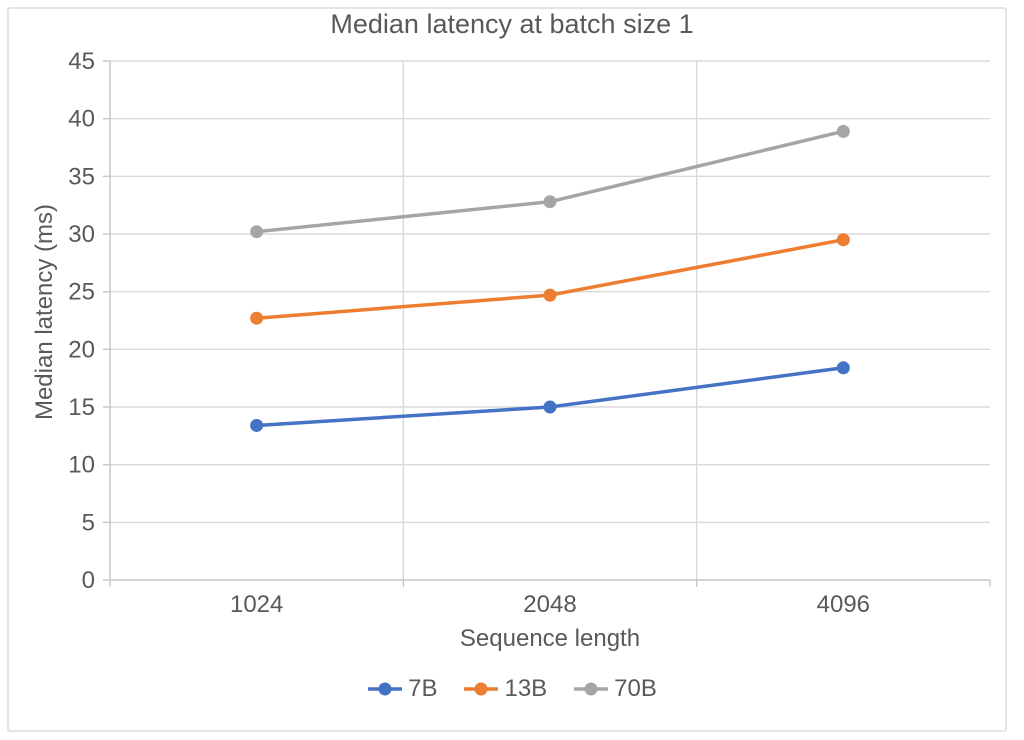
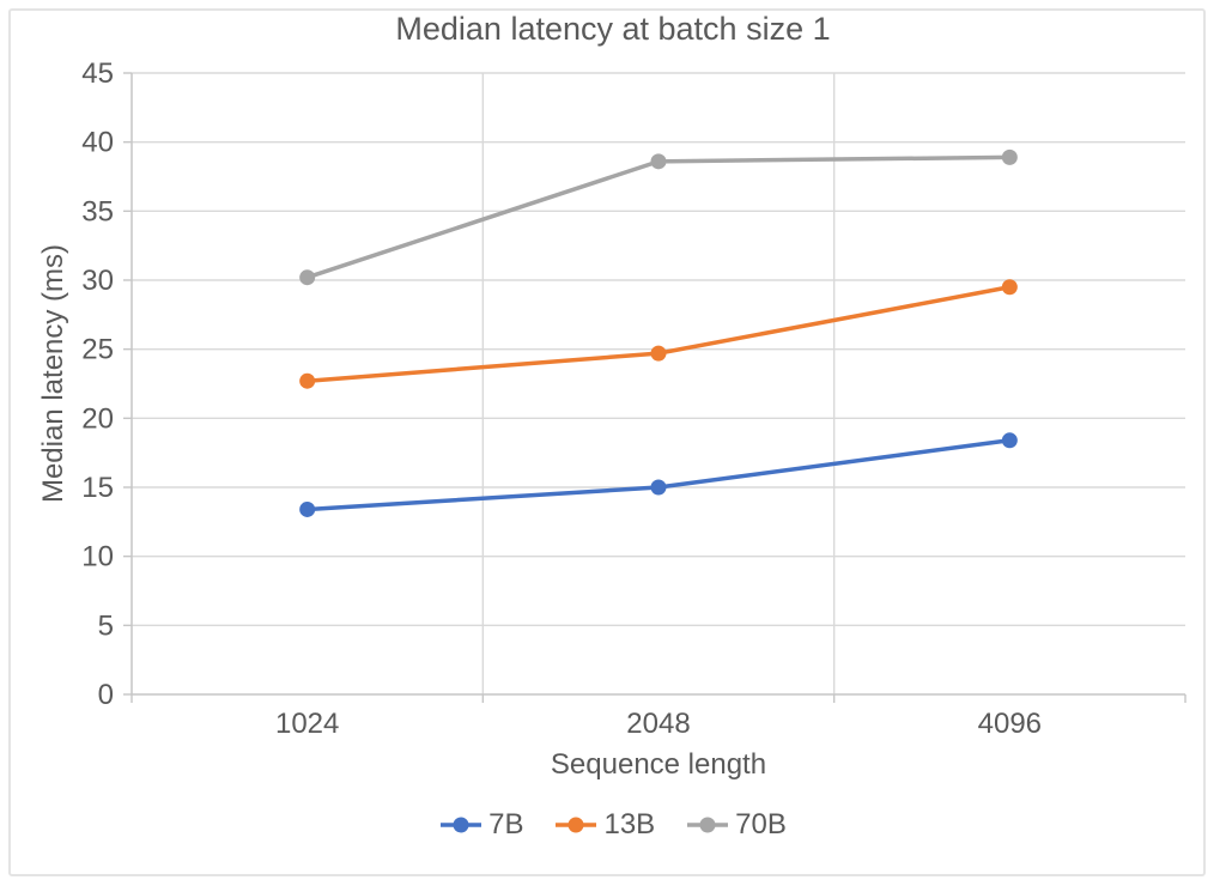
70B/2048: 32.8 -> 38.6
